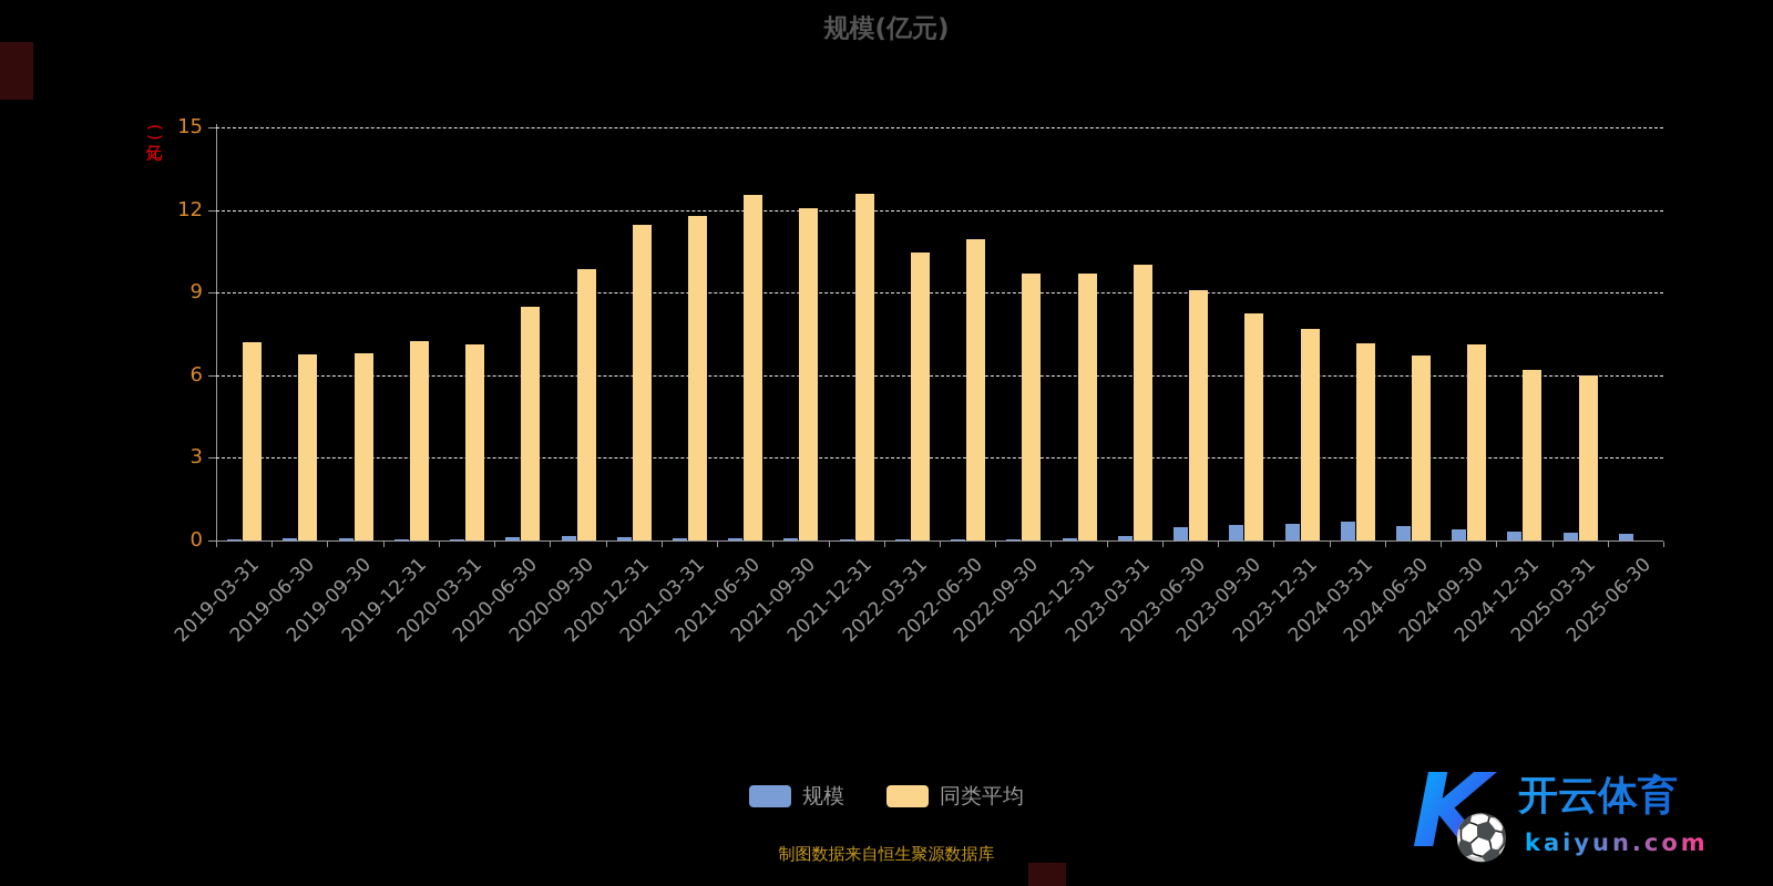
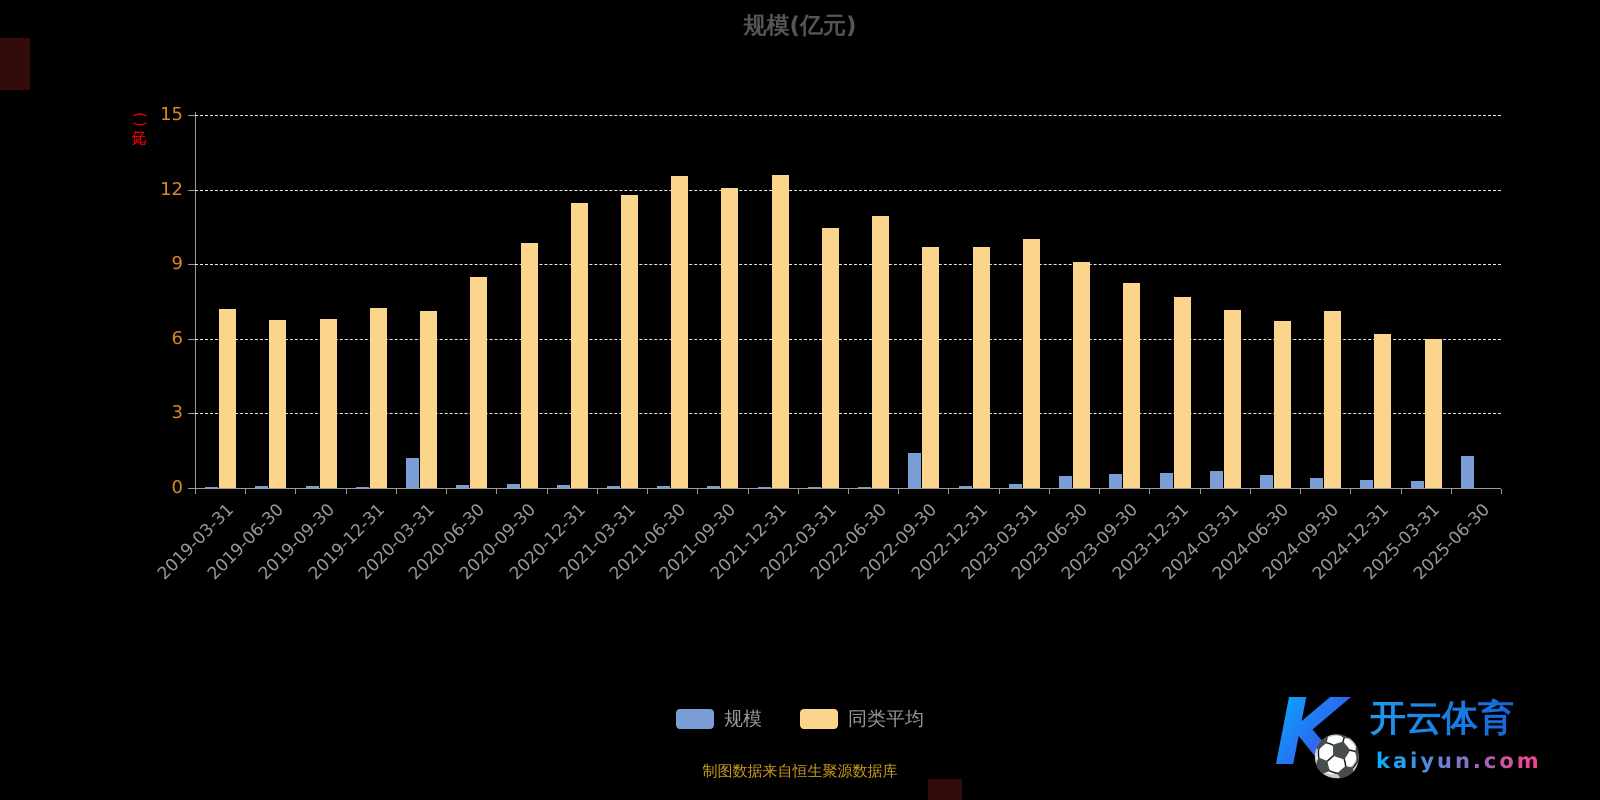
规模/2020-03-31: 0.1 -> 1.2
规模/2022-09-30: 0.1 -> 1.4
规模/2025-06-30: 0.2 -> 1.3
